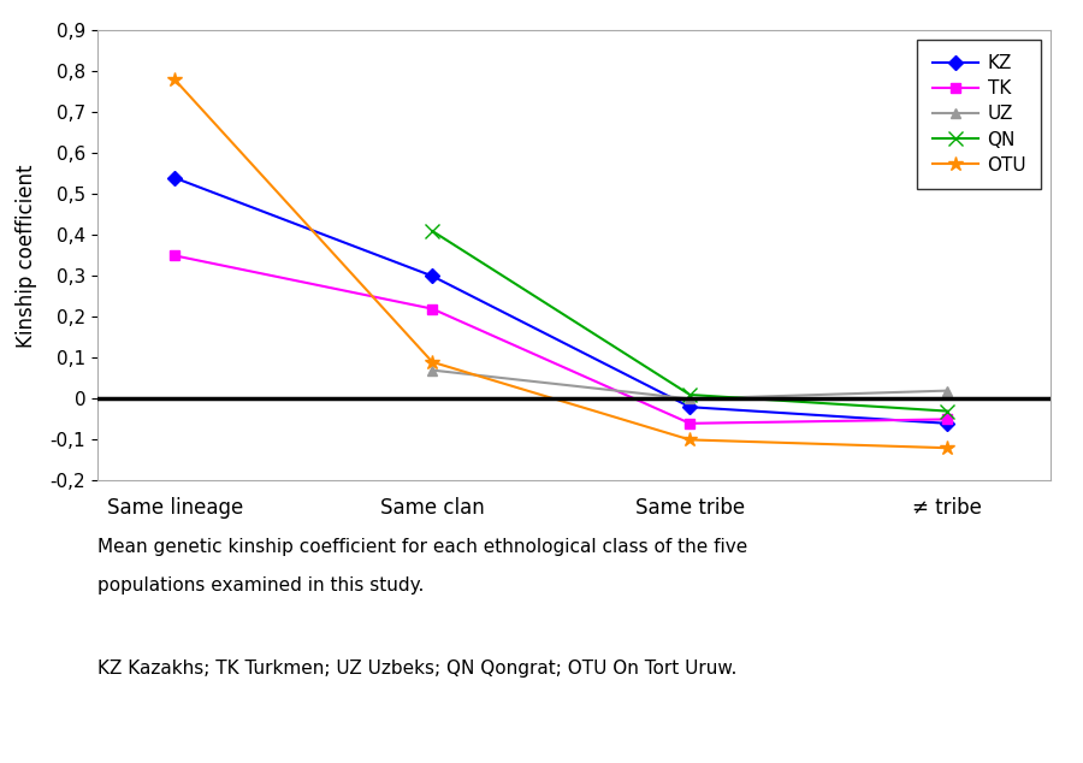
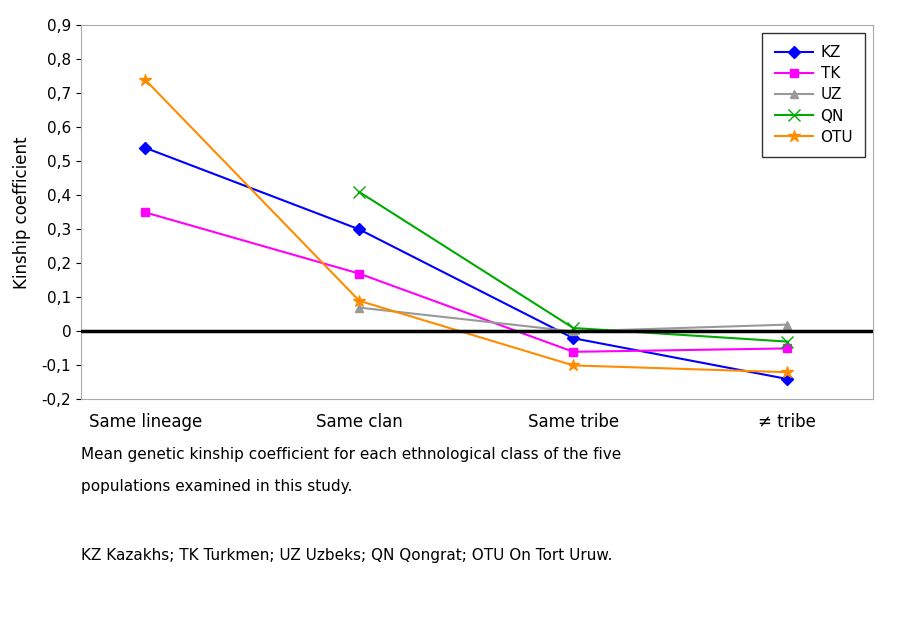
OTU/Same lineage: 0,78 -> 0,74
TK/Same clan: 0,22 -> 0,17
KZ/≠ tribe: -0,06 -> -0,14
